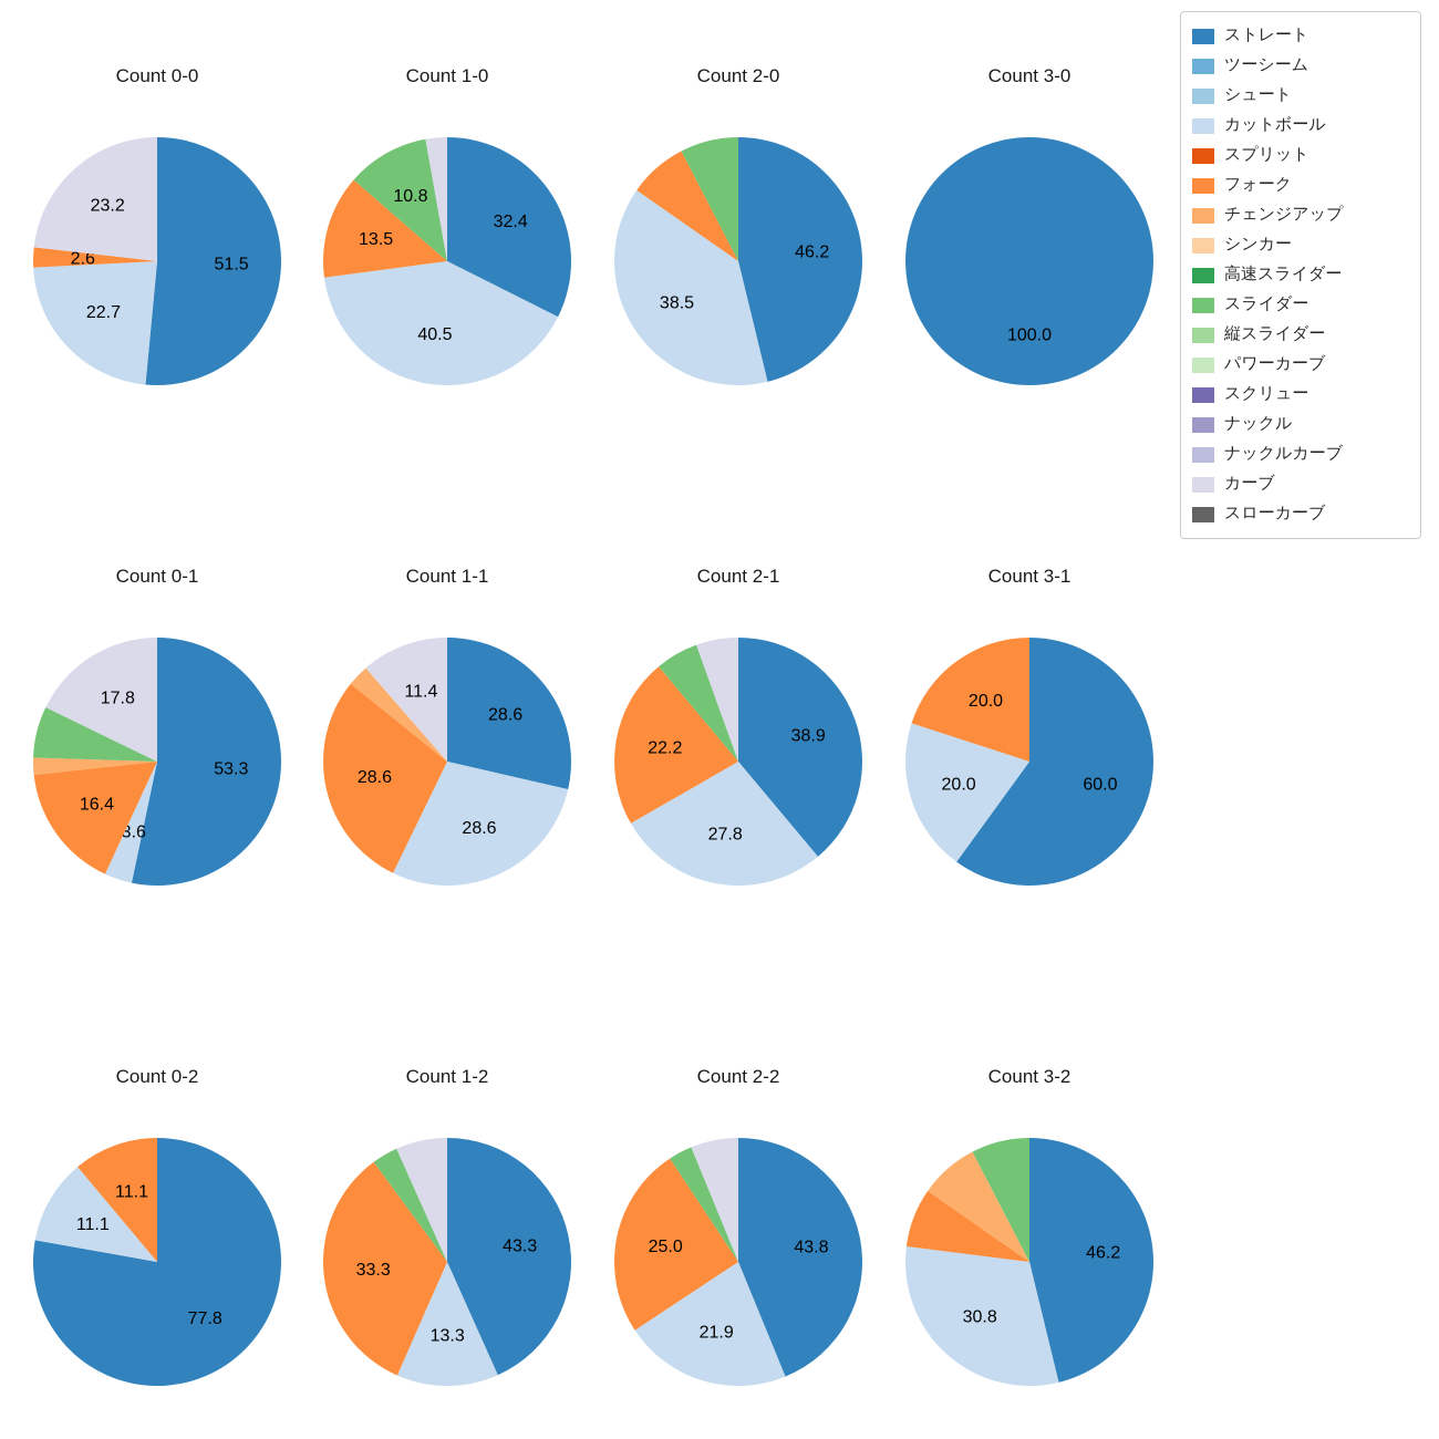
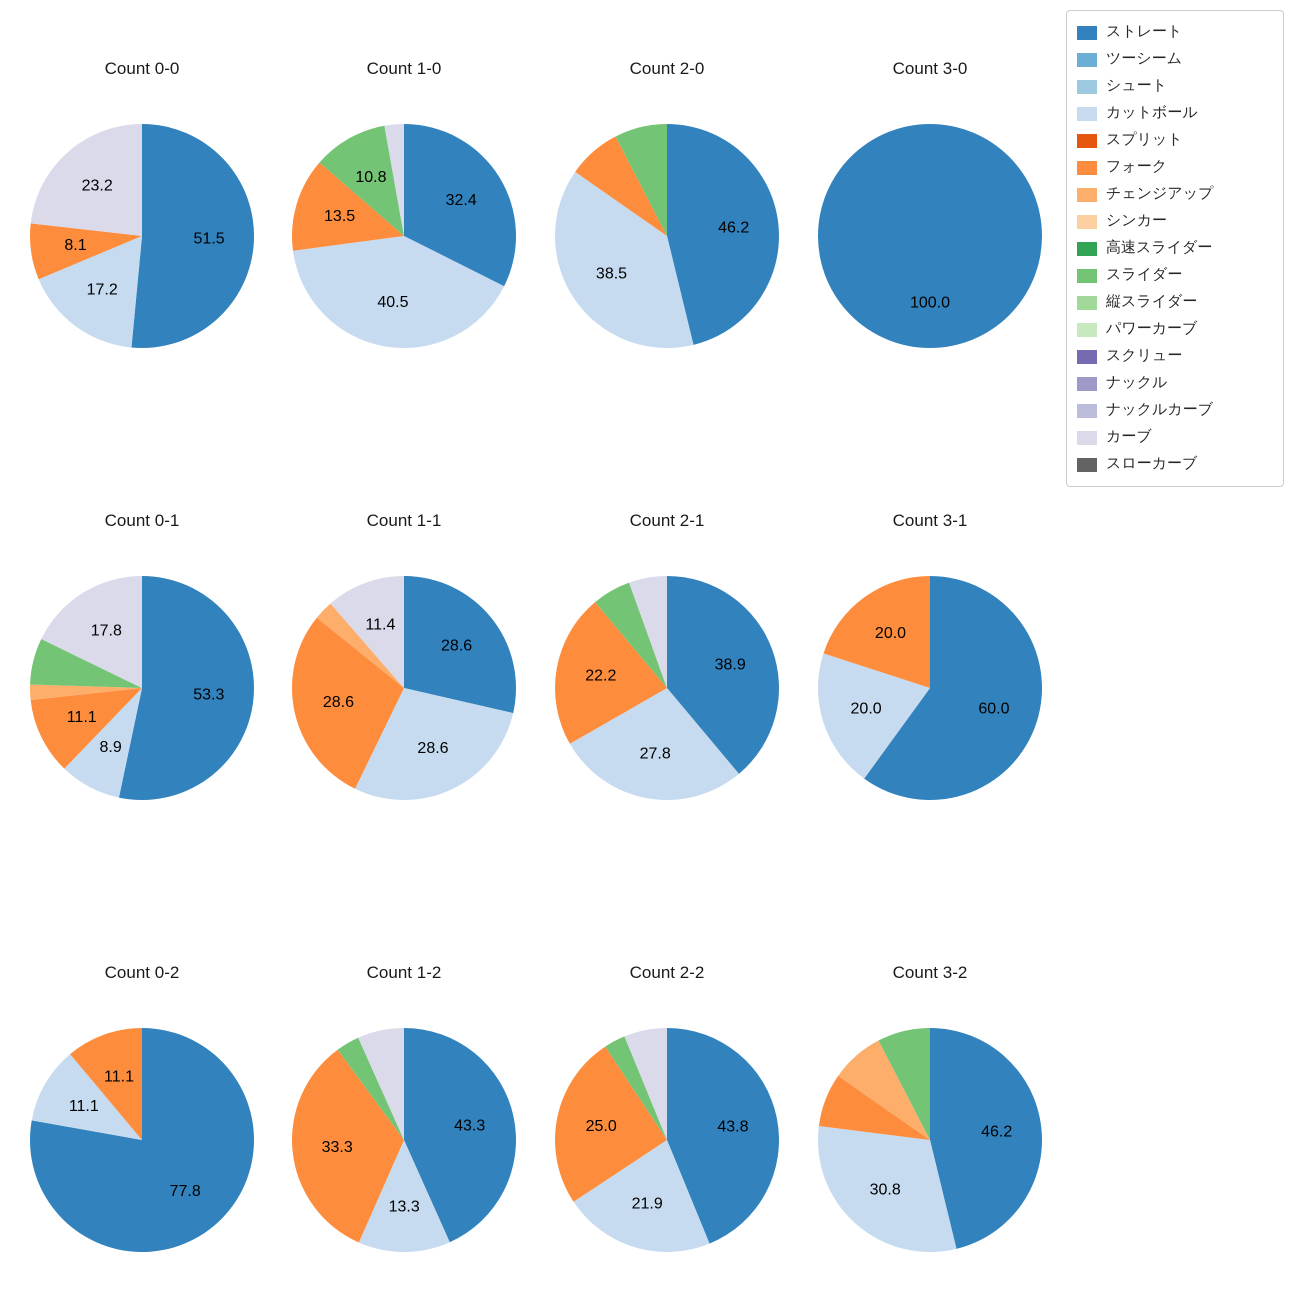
Count 0-0/カットボール: 22.7 -> 17.2
Count 0-0/フォーク: 2.6 -> 8.1
Count 0-1/カットボール: 3.6 -> 8.9
Count 0-1/フォーク: 16.4 -> 11.1
